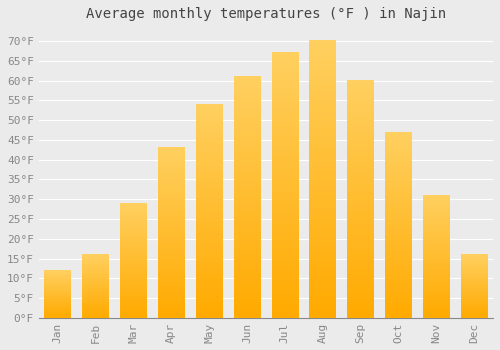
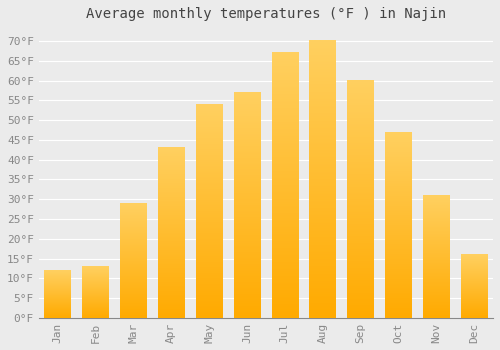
Feb: 16°F -> 13°F
Jun: 61°F -> 57°F
